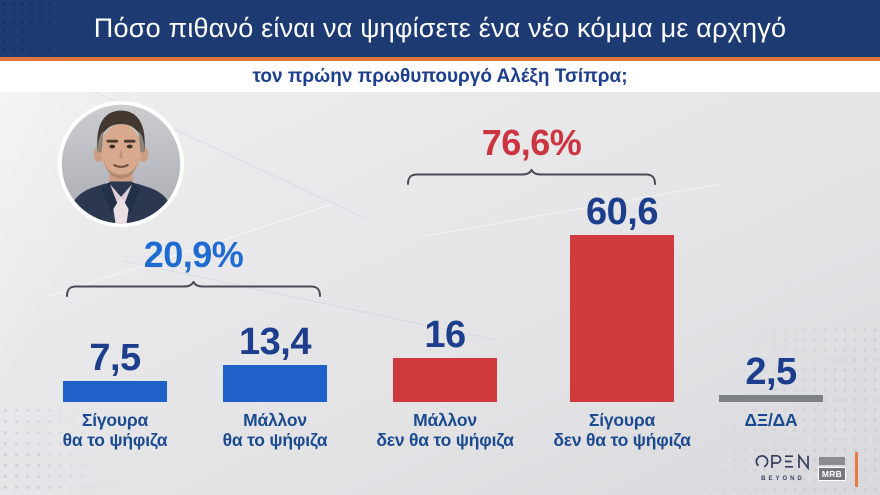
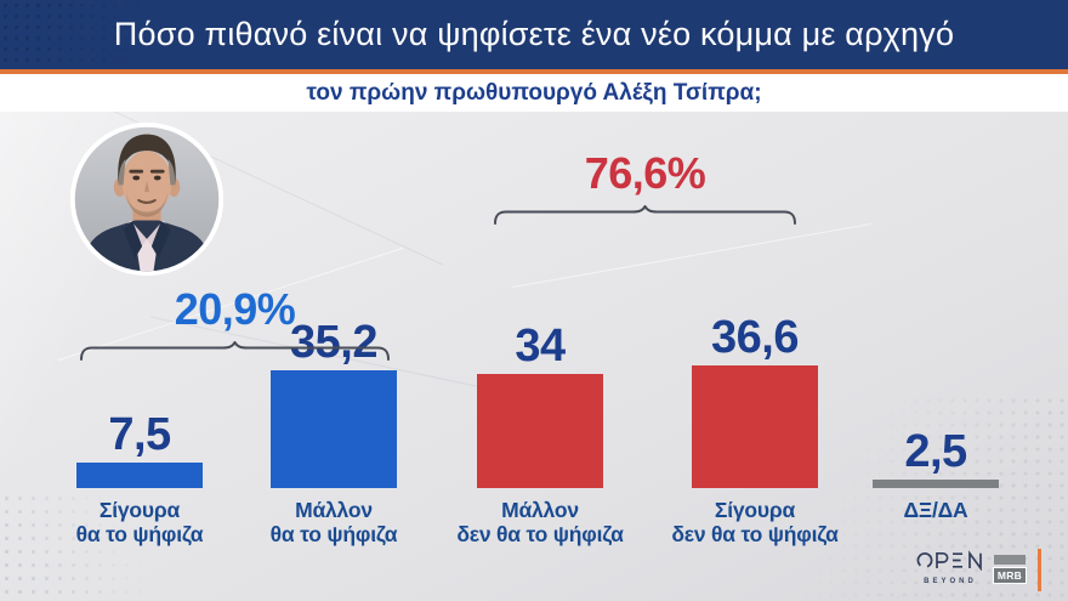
Μάλλον θα το ψήφιζα: 13,4 -> 35,2
Μάλλον δεν θα το ψήφιζα: 16 -> 34
Σίγουρα δεν θα το ψήφιζα: 60,6 -> 36,6
